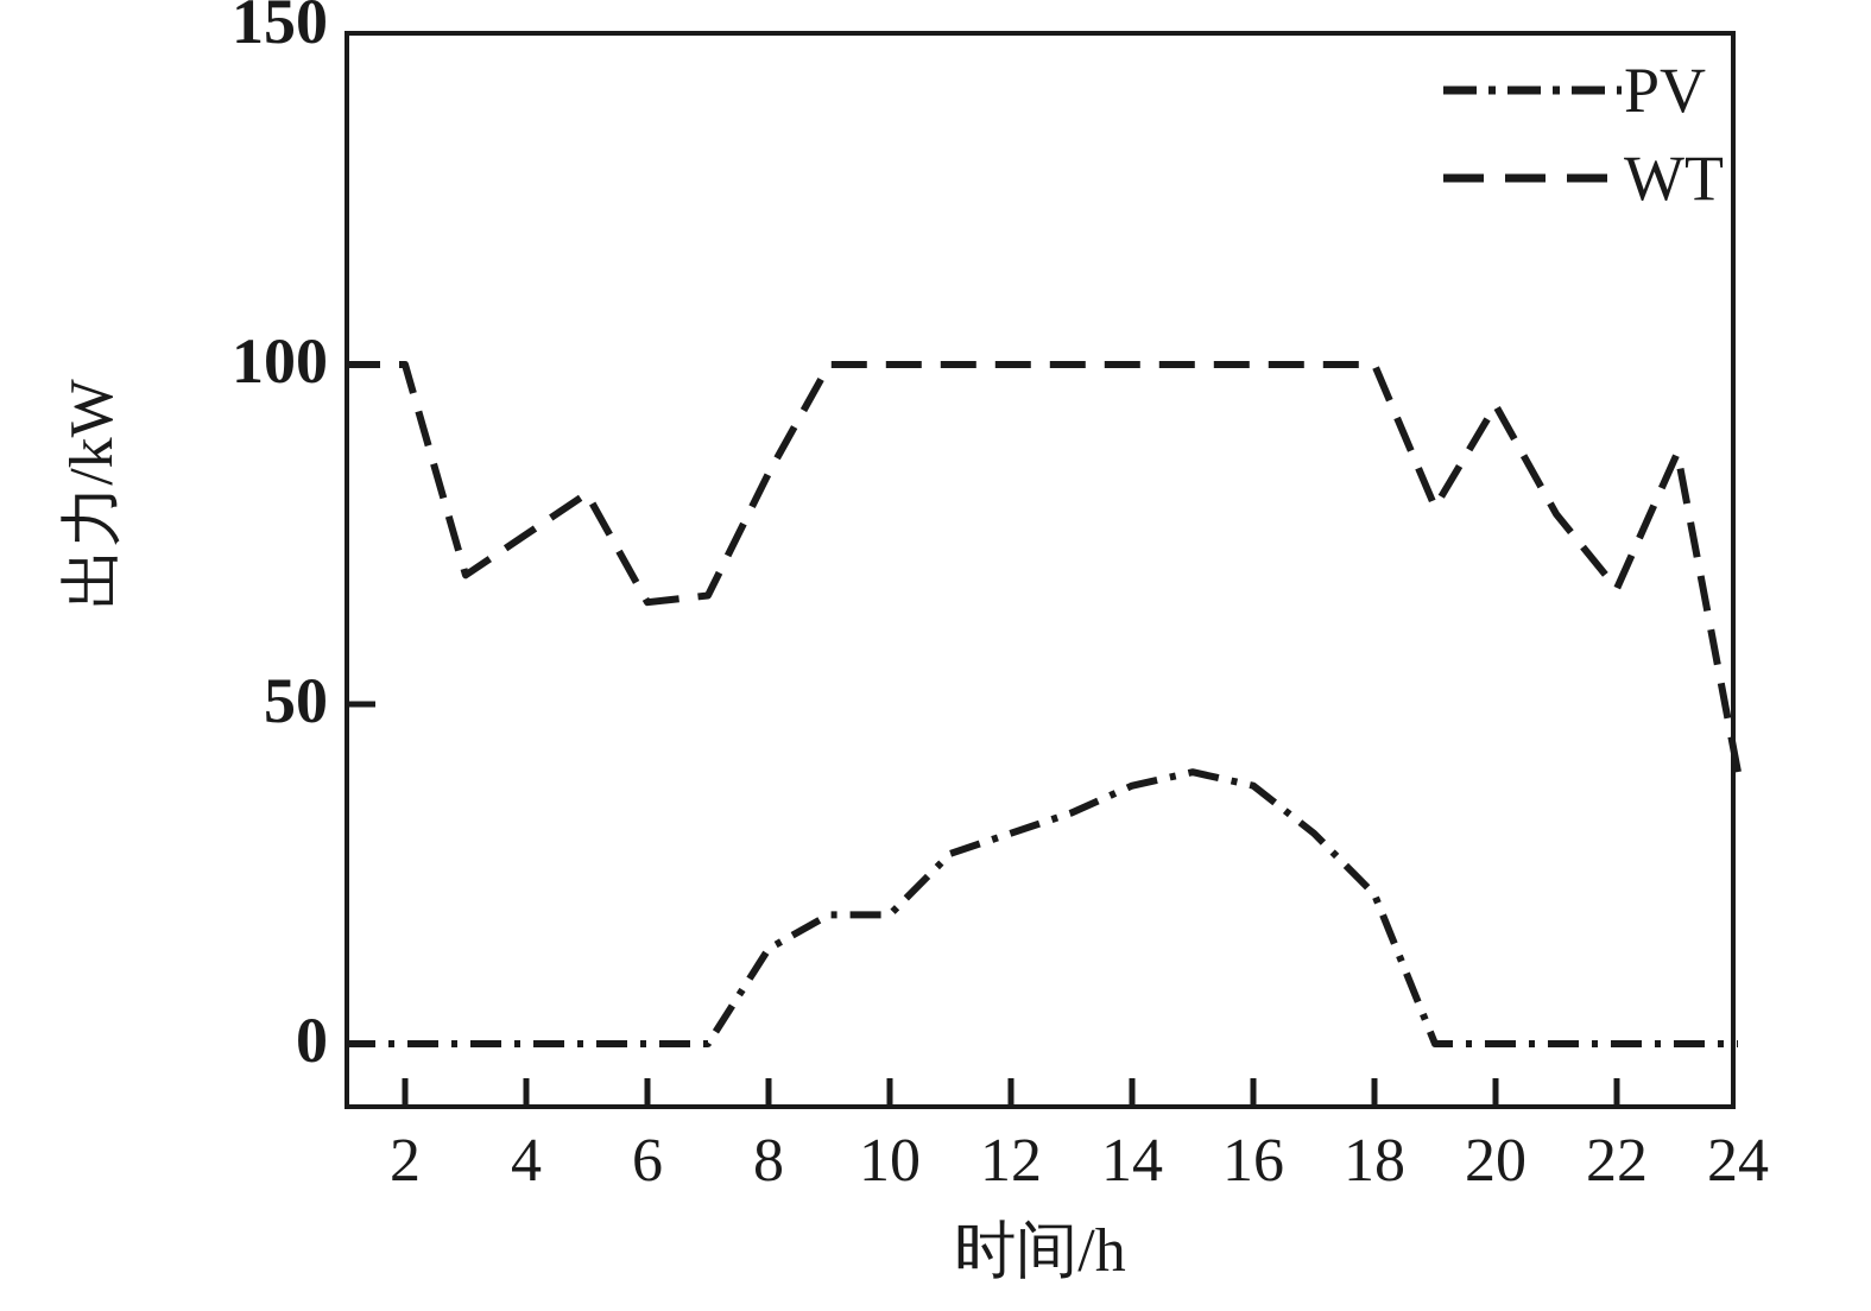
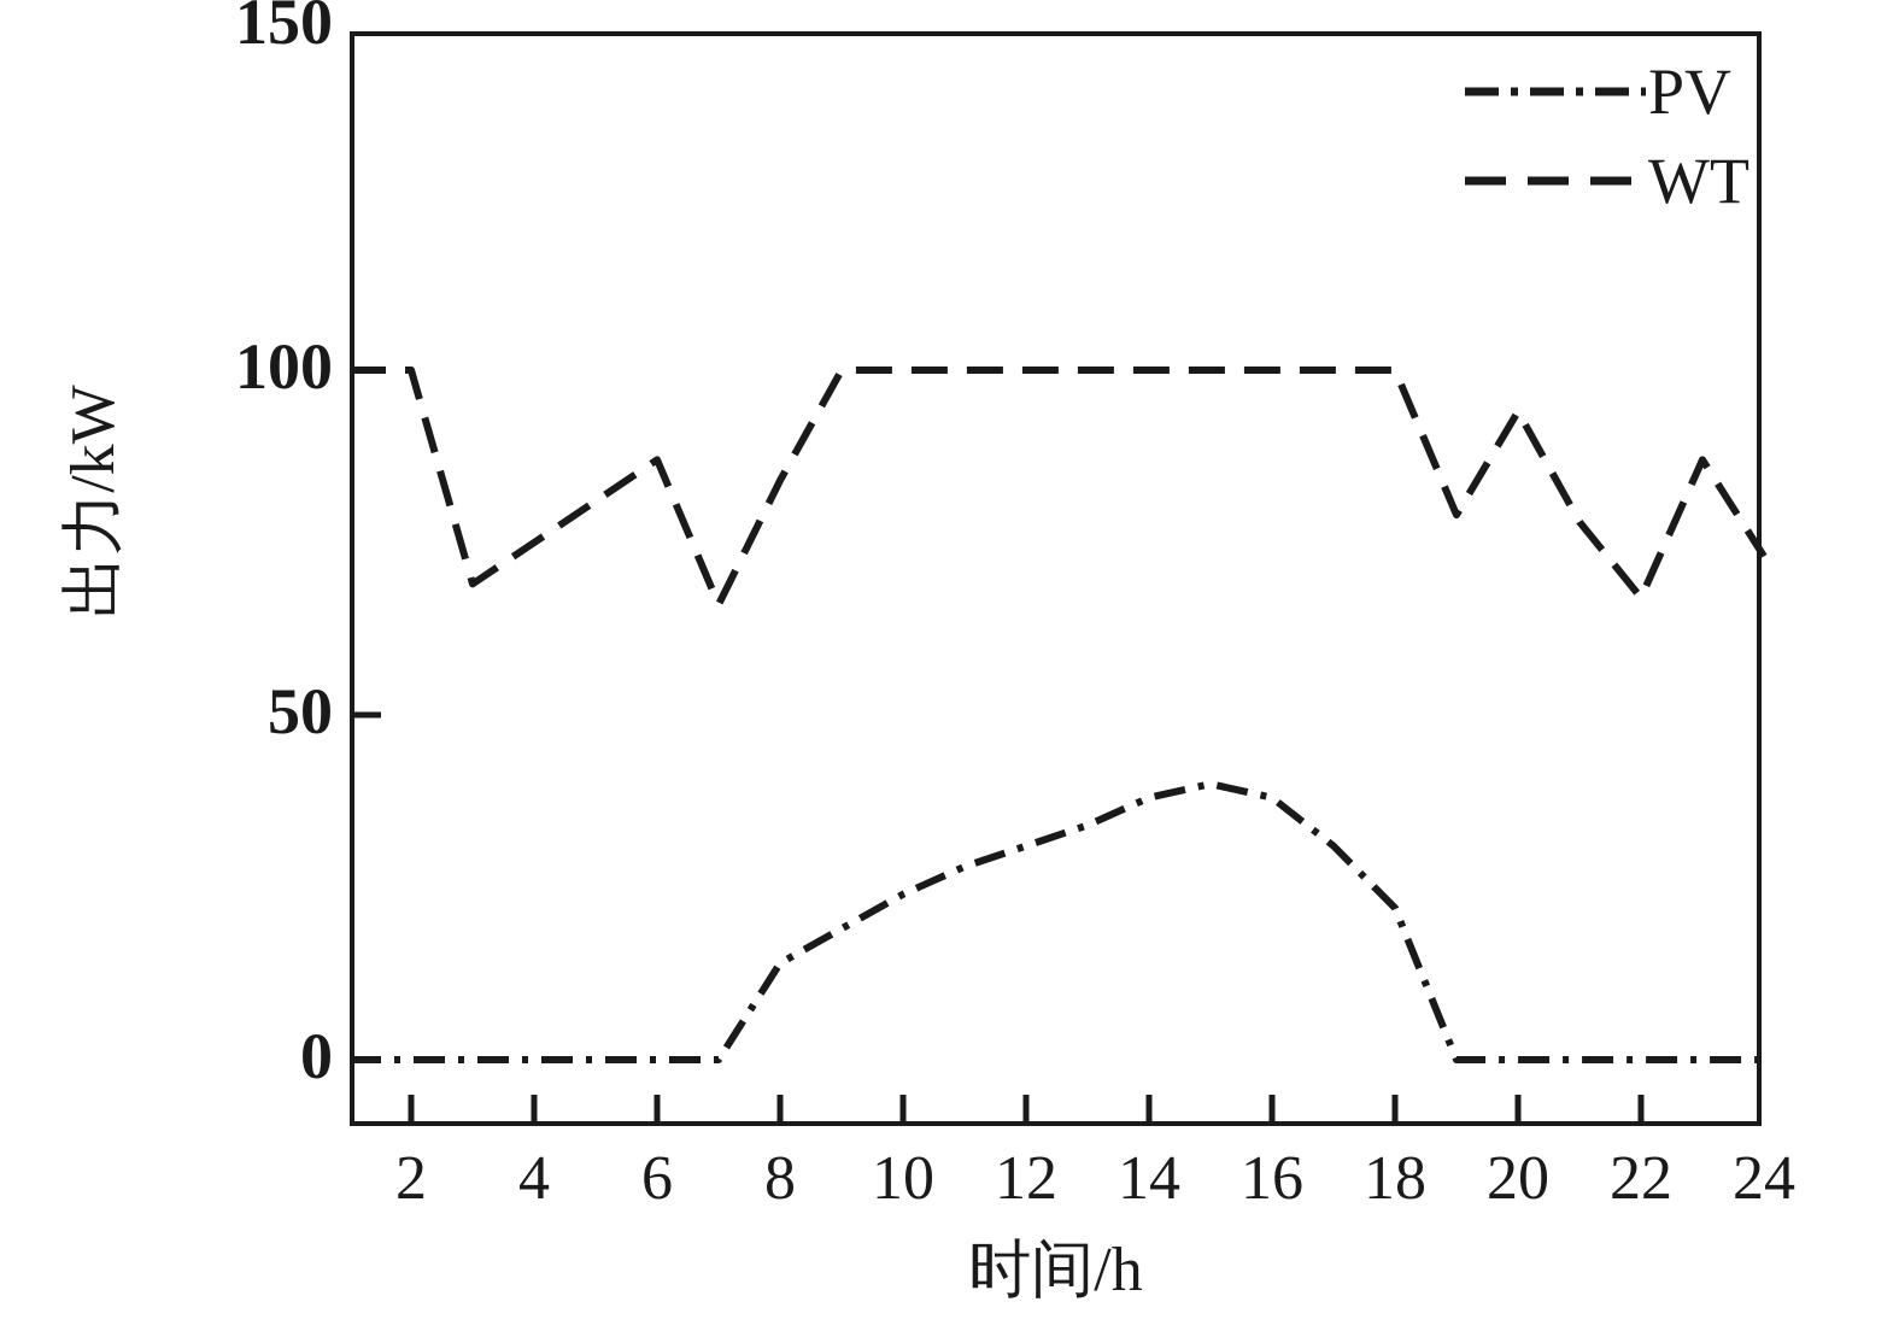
WT/6: 65 -> 87
PV/10: 19 -> 24
WT/24: 40 -> 73
